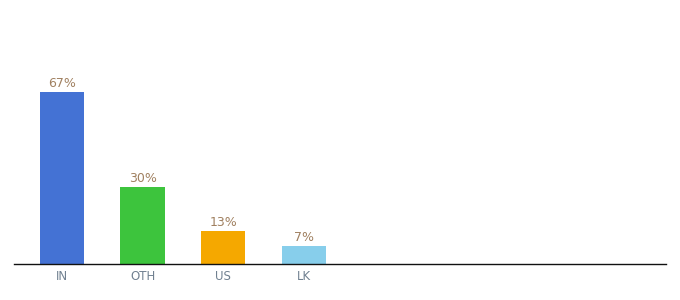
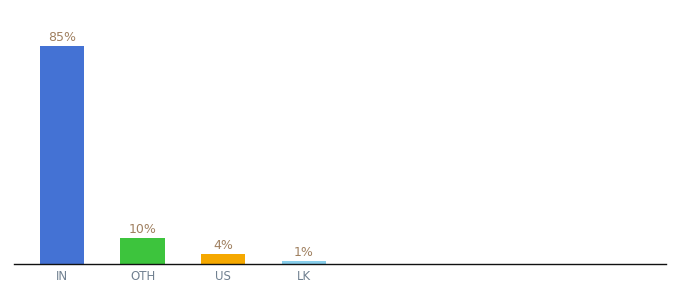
IN: 67% -> 85%
OTH: 30% -> 10%
US: 13% -> 4%
LK: 7% -> 1%
